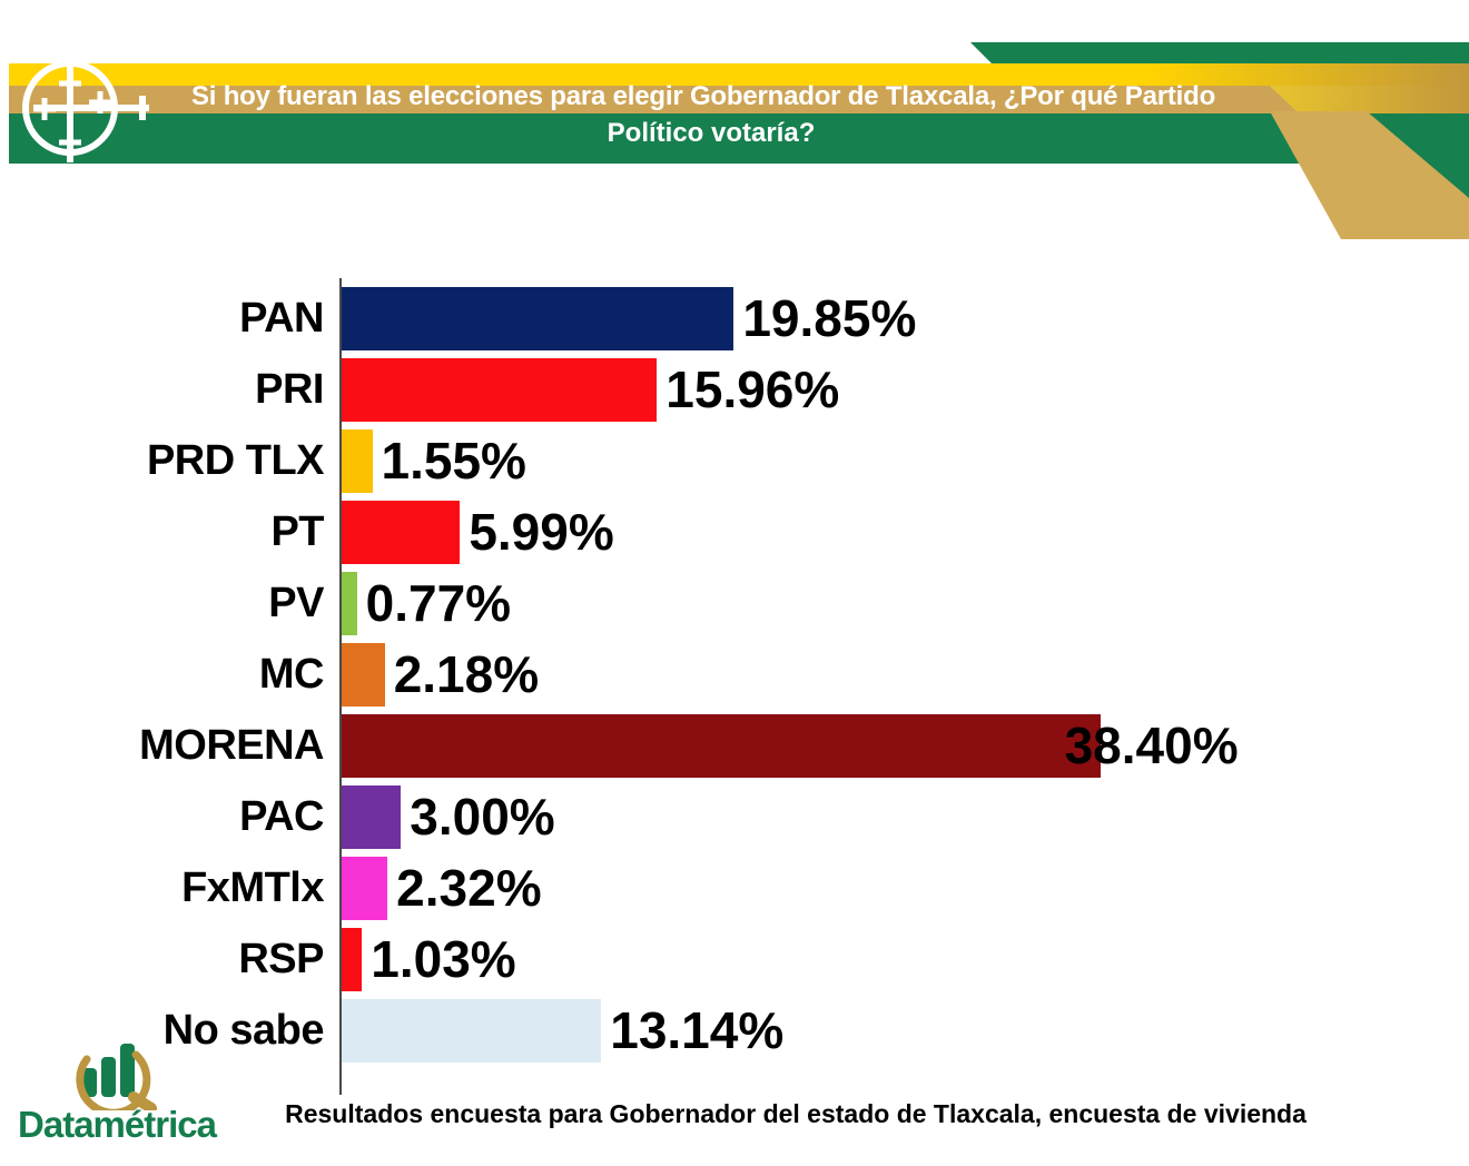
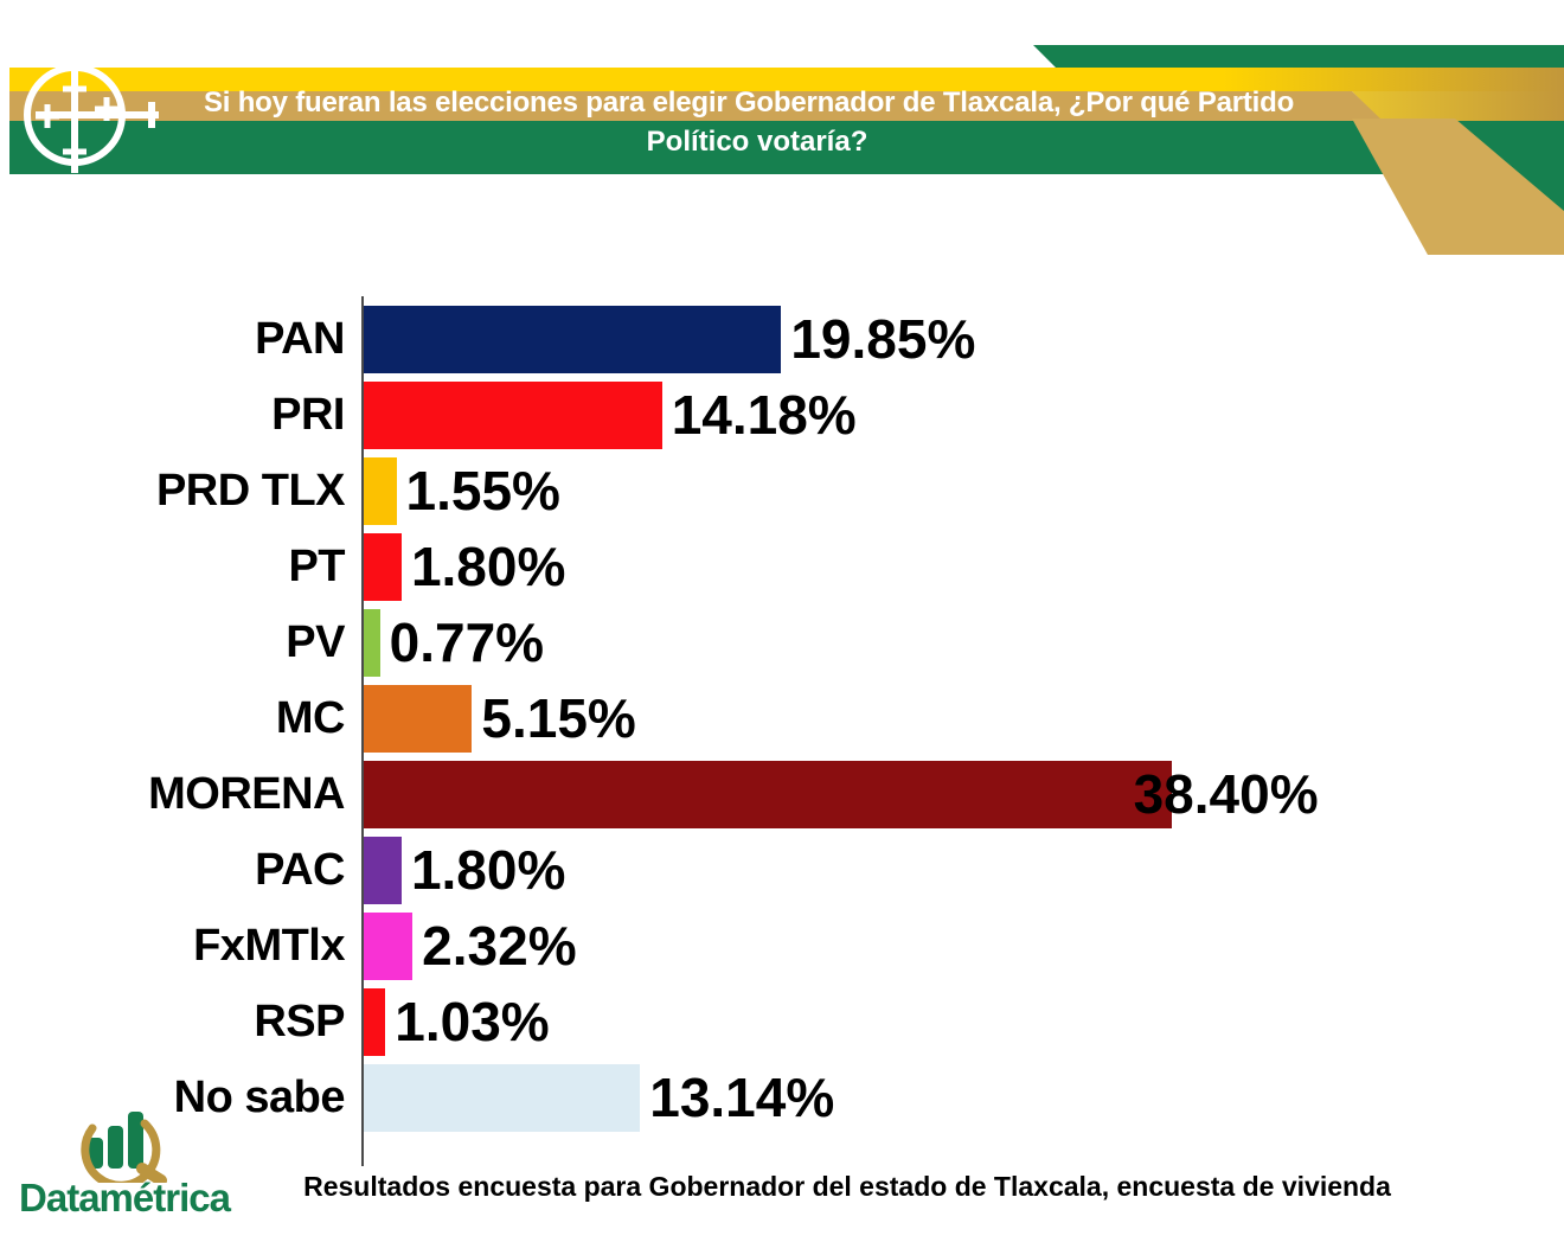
PRI: 15.96% -> 14.18%
PT: 5.99% -> 1.80%
MC: 2.18% -> 5.15%
PAC: 3.00% -> 1.80%
